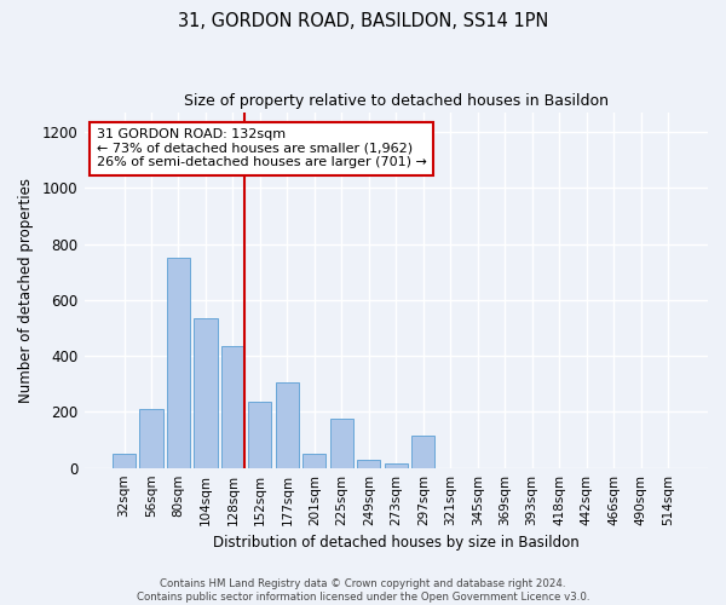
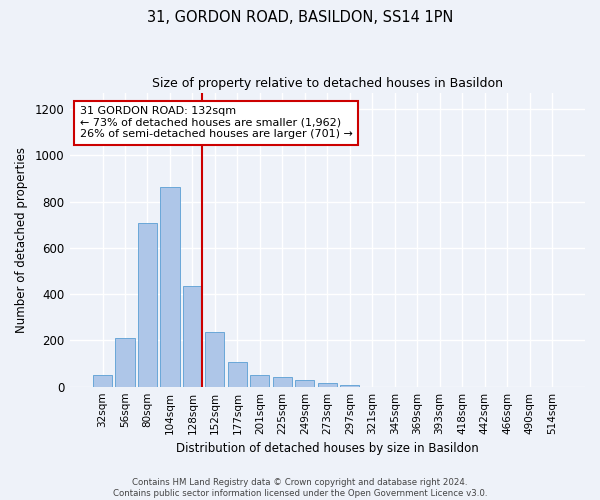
80sqm: 750 -> 710
104sqm: 535 -> 865
177sqm: 305 -> 105
225sqm: 175 -> 40
297sqm: 115 -> 8
